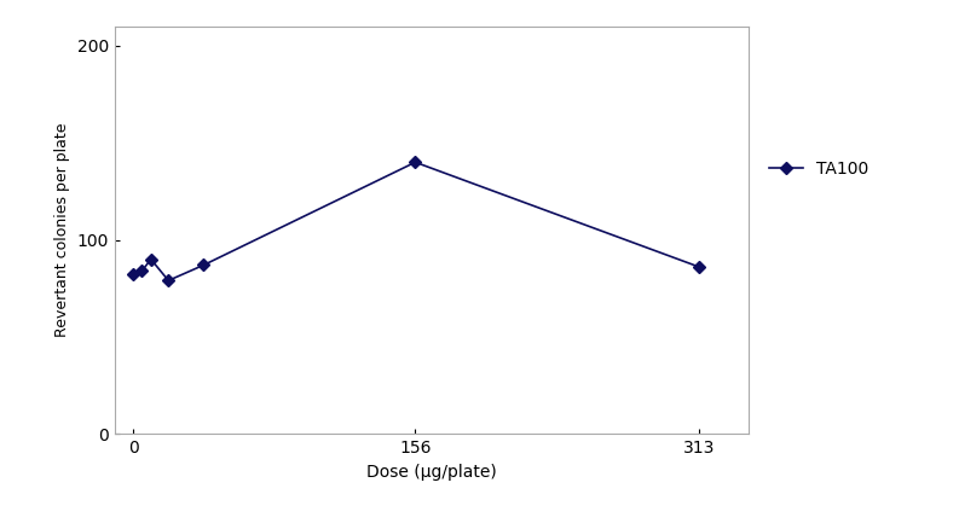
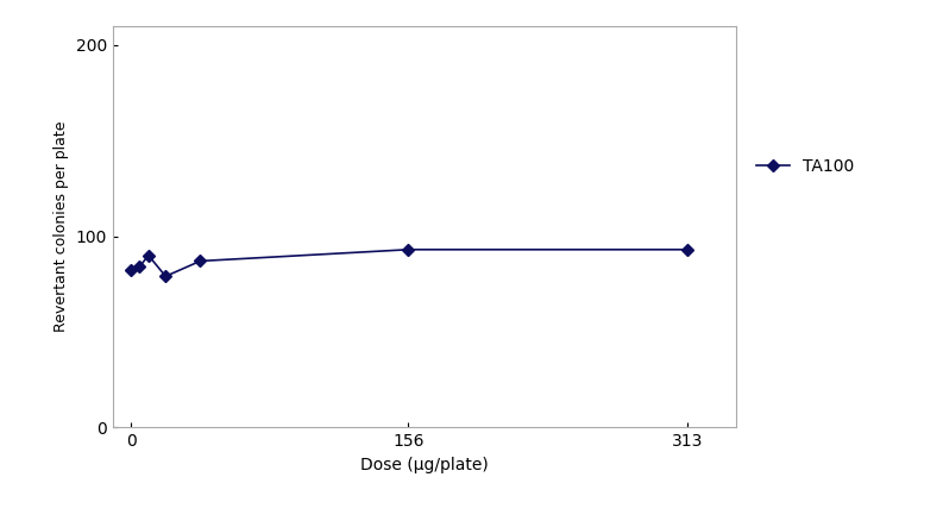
156: 140 -> 93
313: 86 -> 93
